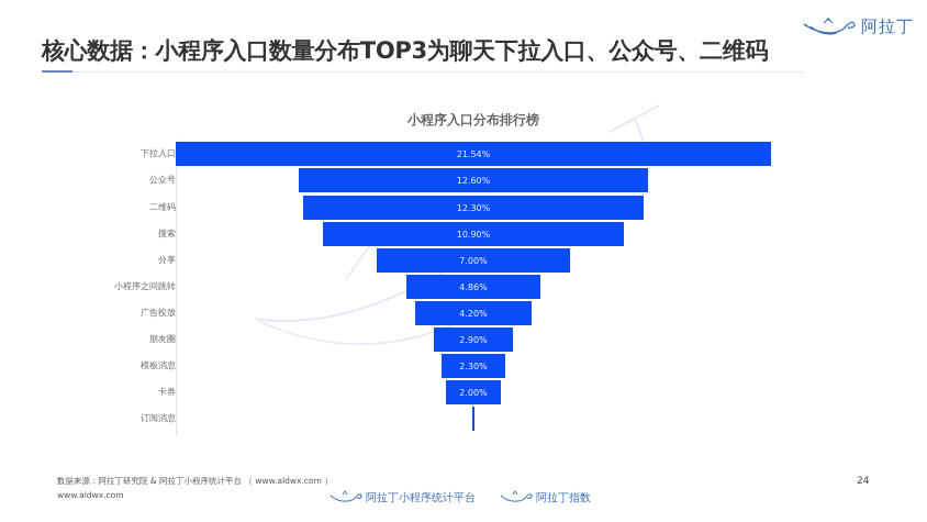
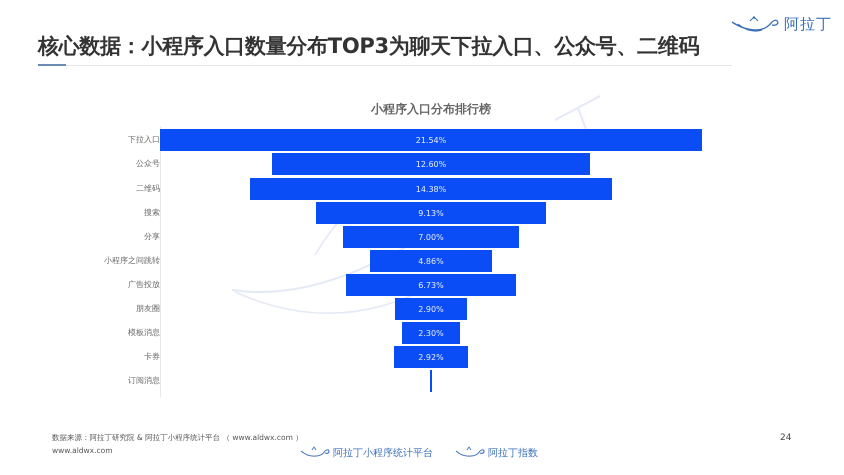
二维码: 12.30% -> 14.38%
搜索: 10.90% -> 9.13%
广告投放: 4.20% -> 6.73%
卡券: 2.00% -> 2.92%
